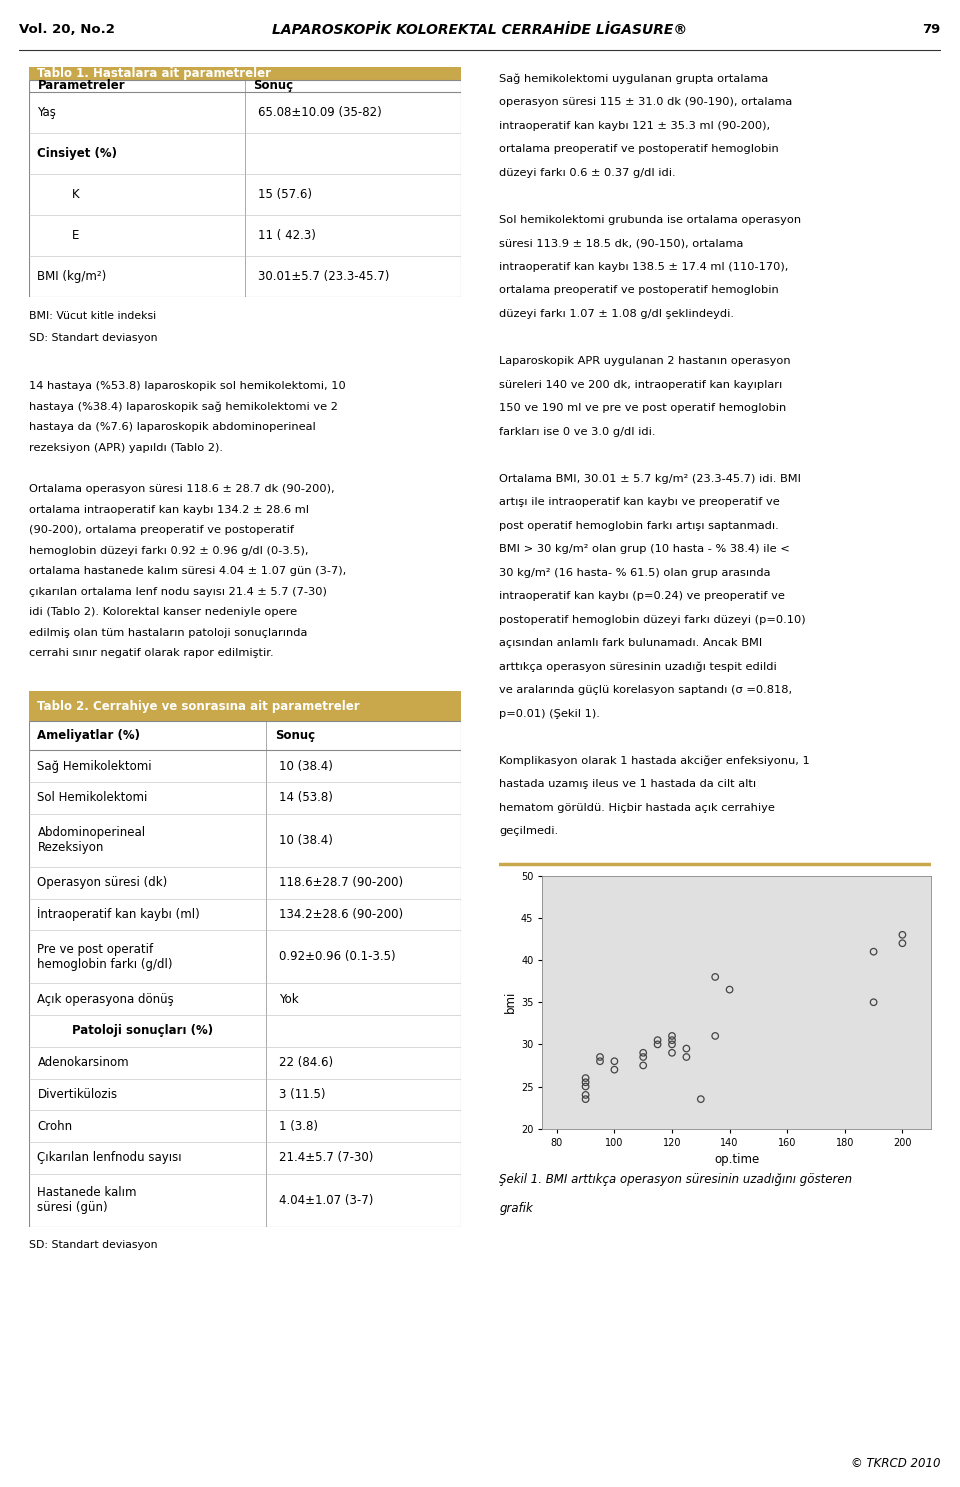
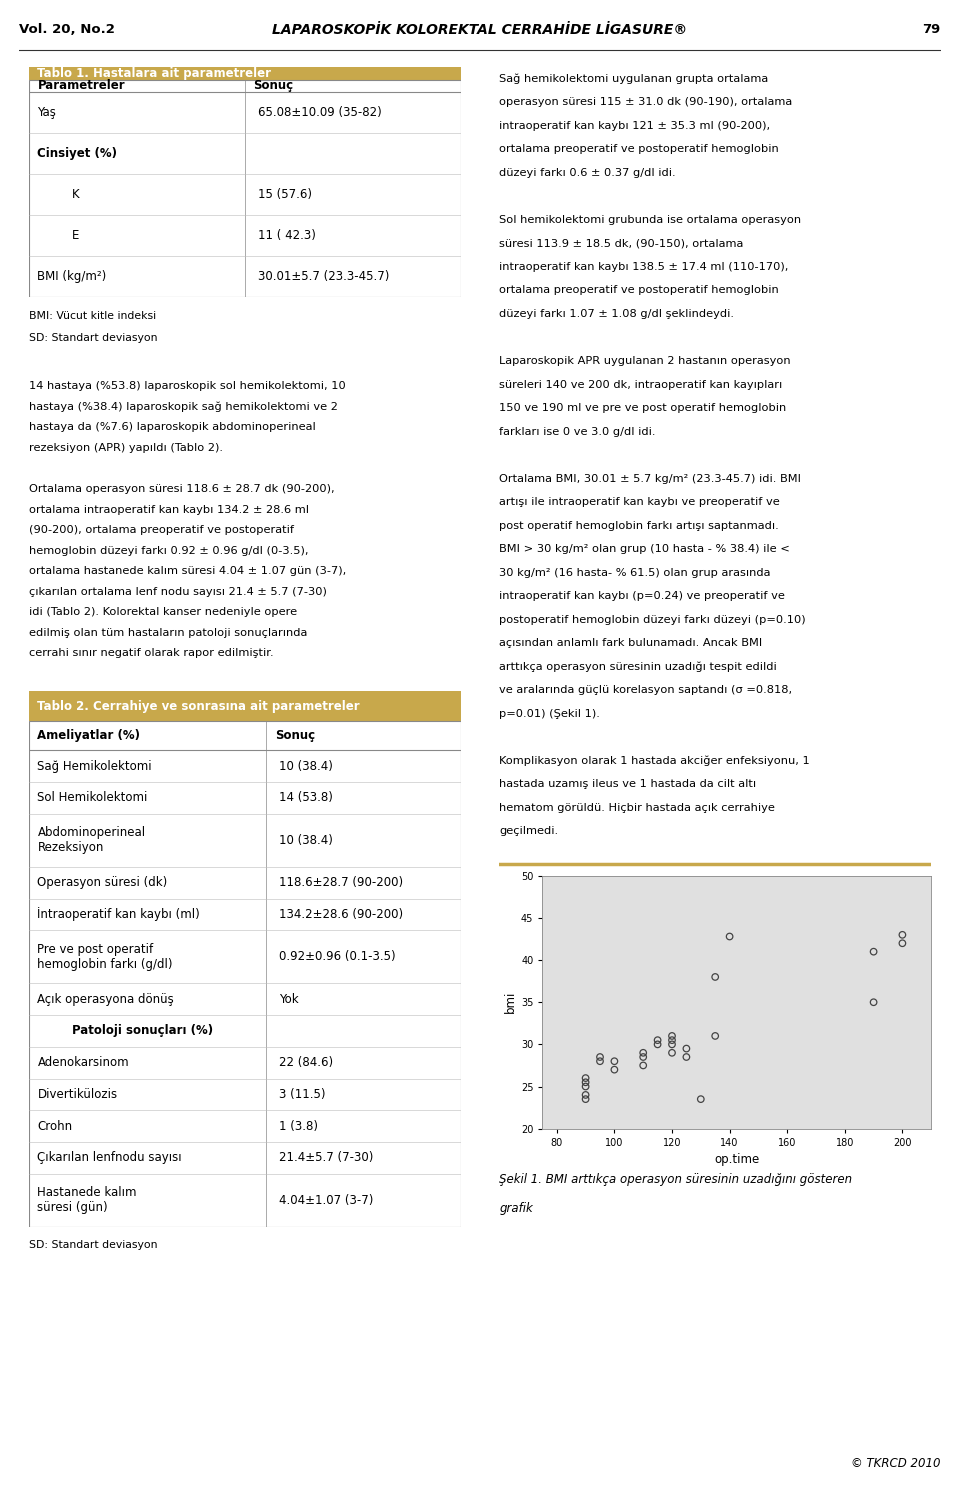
140: 36.5 -> 42.8
